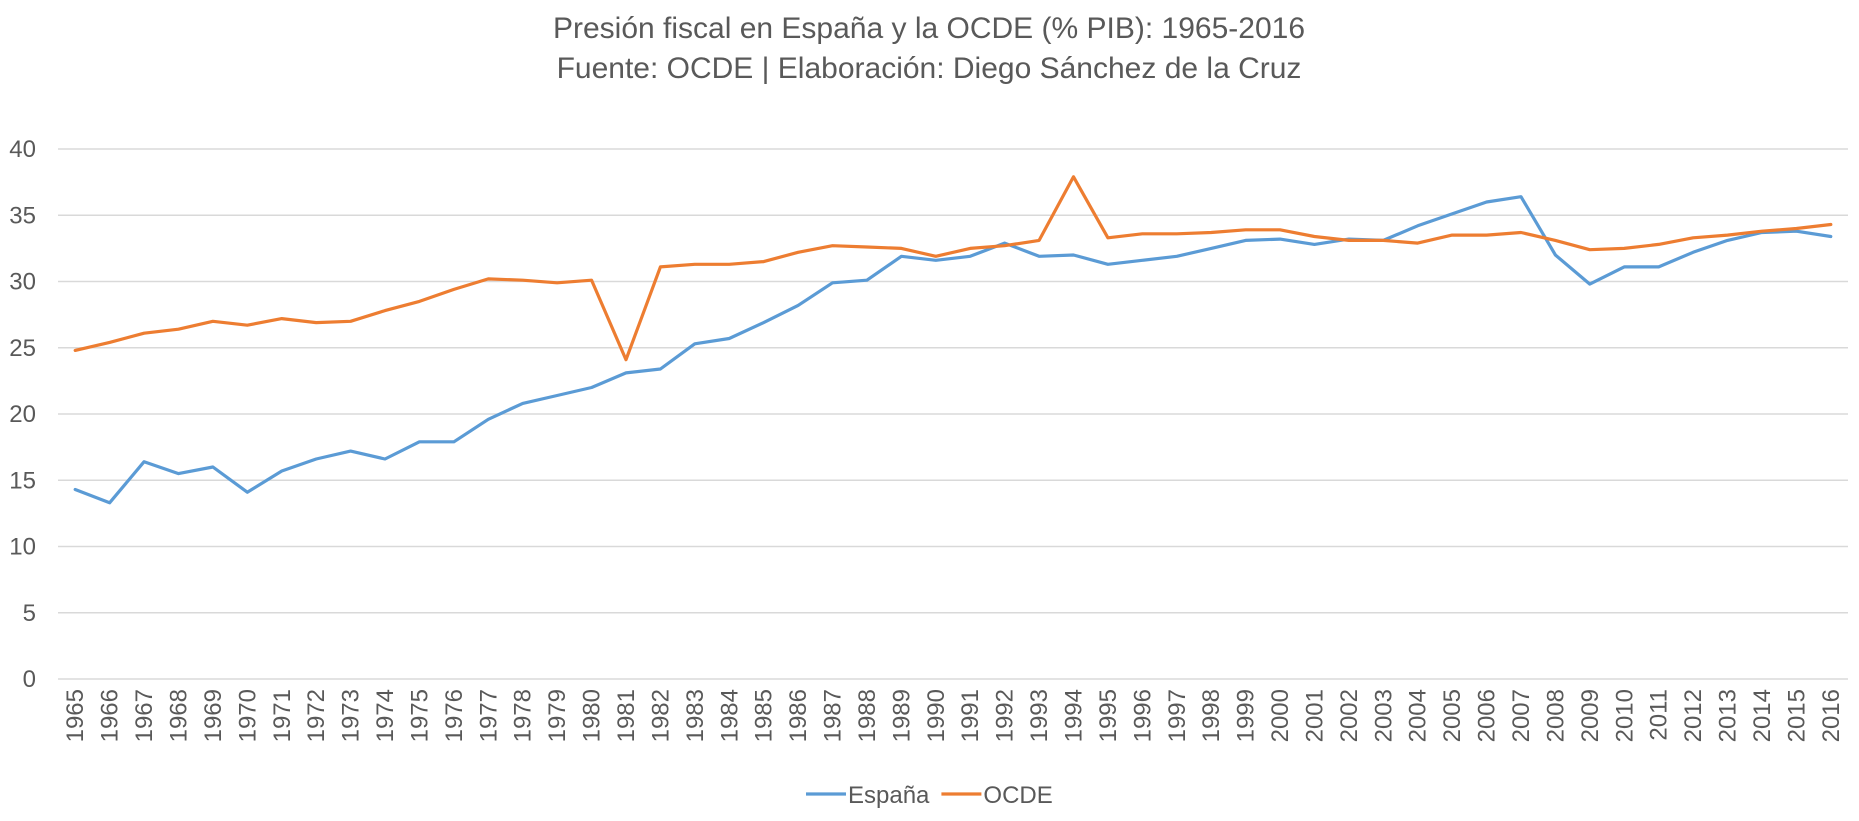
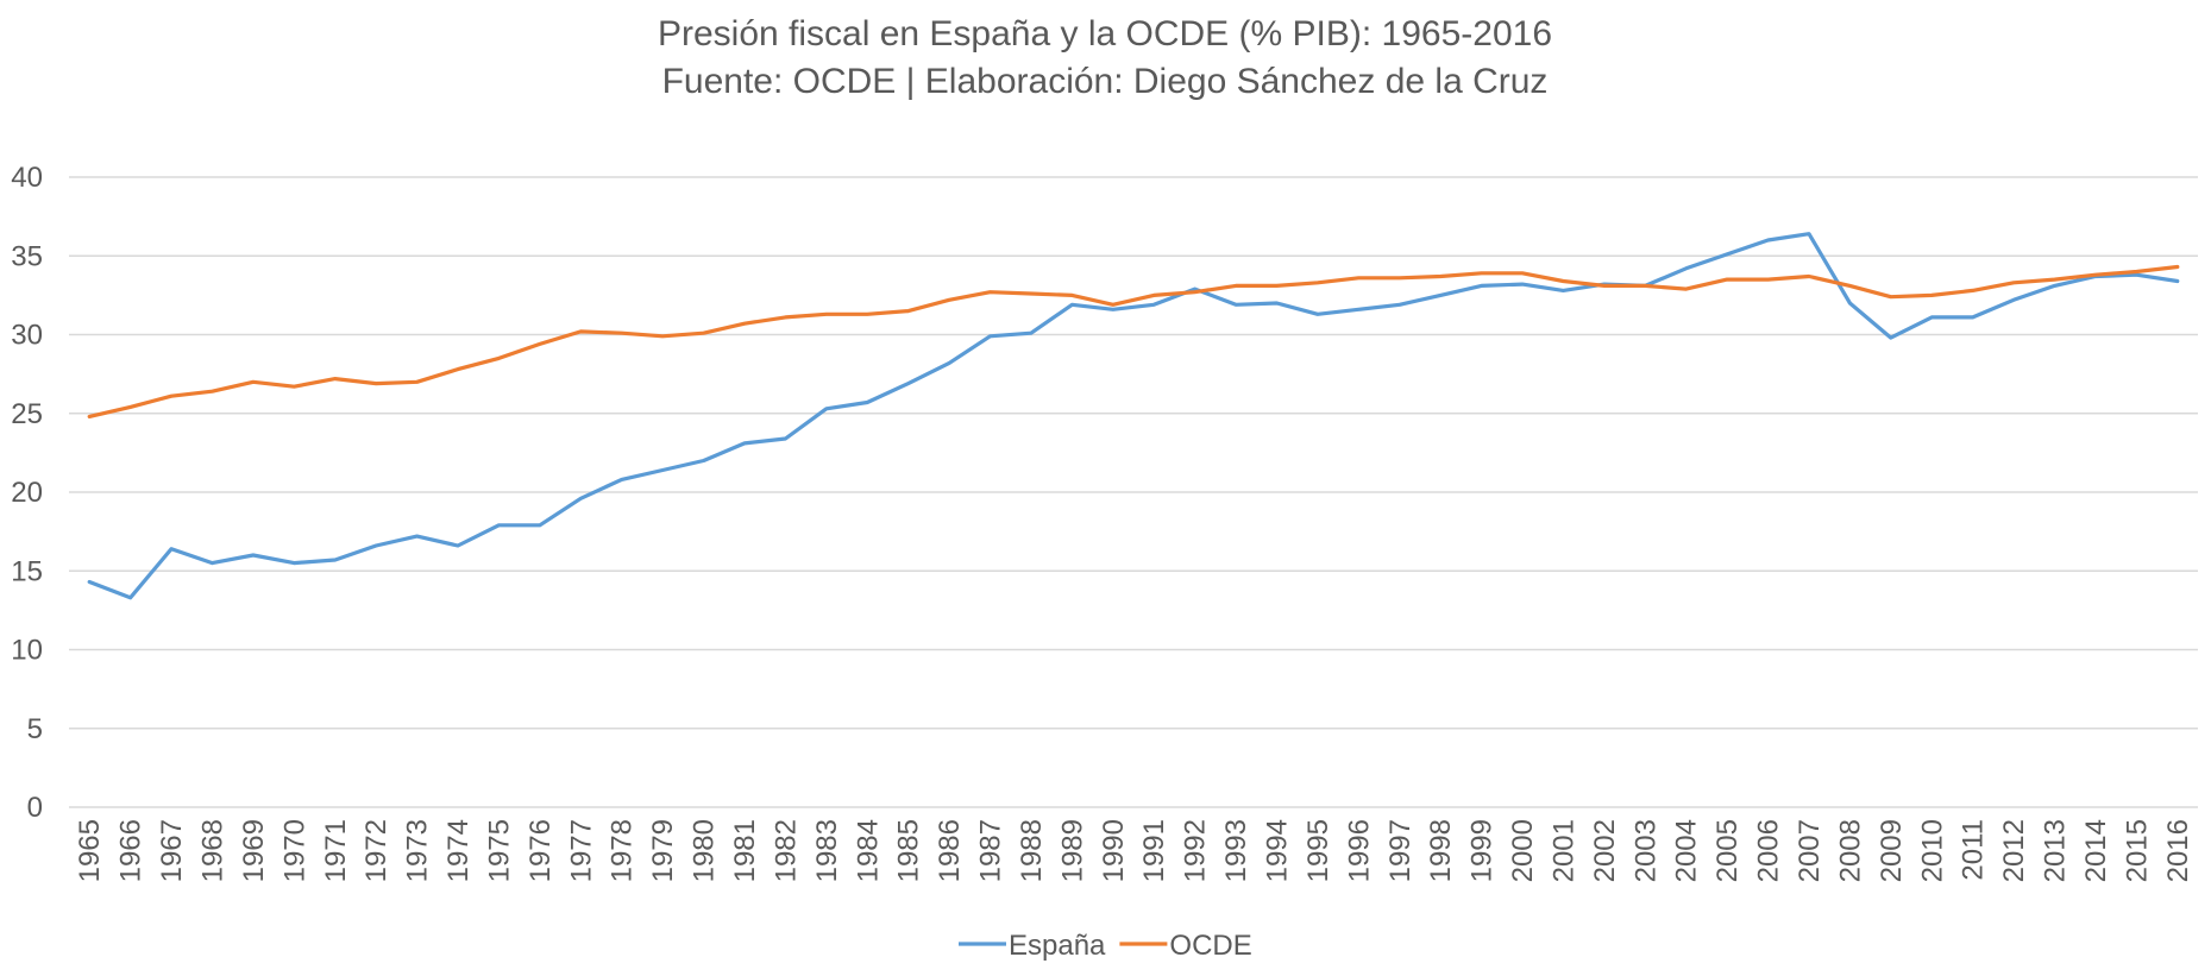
España/1970: 14.1 -> 15.5
OCDE/1981: 24.1 -> 30.7
OCDE/1994: 37.9 -> 33.1
